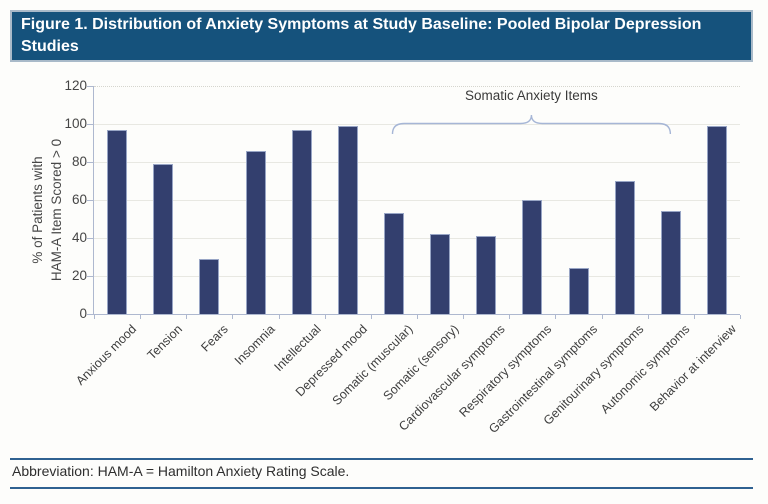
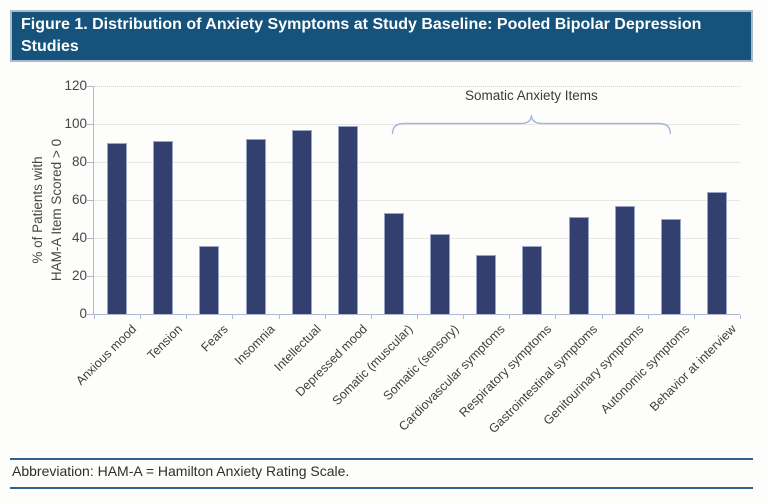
Anxious mood: 97 -> 90
Tension: 79 -> 91
Fears: 29 -> 36
Insomnia: 86 -> 92
Cardiovascular symptoms: 41 -> 31
Respiratory symptoms: 60 -> 36
Gastrointestinal symptoms: 24 -> 51
Genitourinary symptoms: 70 -> 57
Autonomic symptoms: 54 -> 50
Behavior at interview: 99 -> 64
